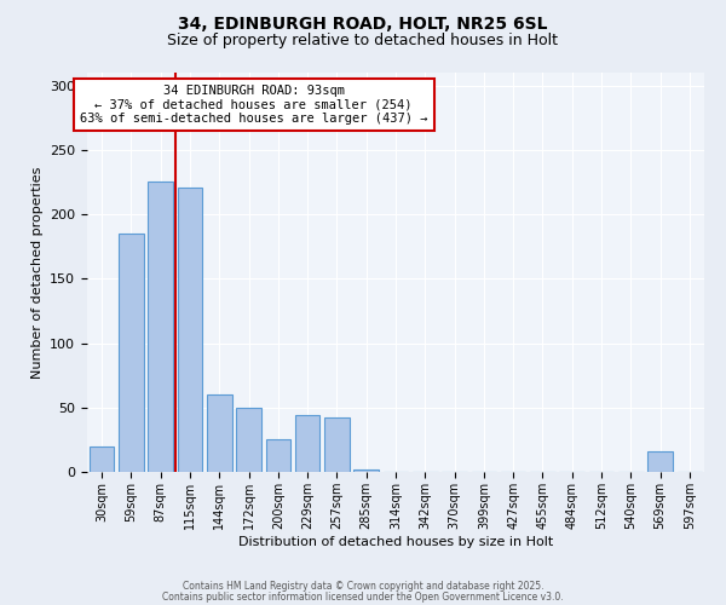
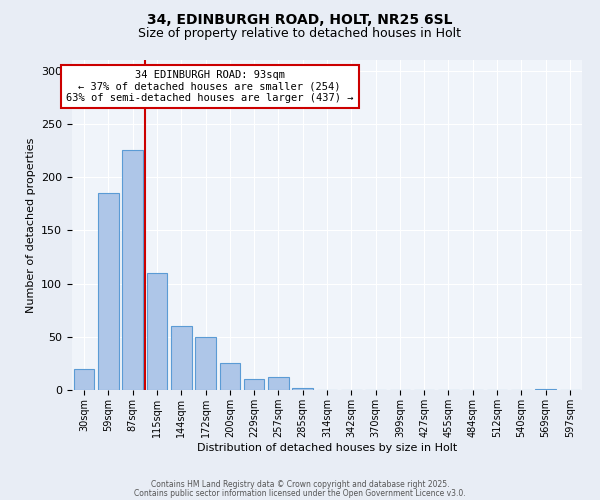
115sqm: 221 -> 110
229sqm: 44 -> 10
257sqm: 42 -> 12
569sqm: 16 -> 1
